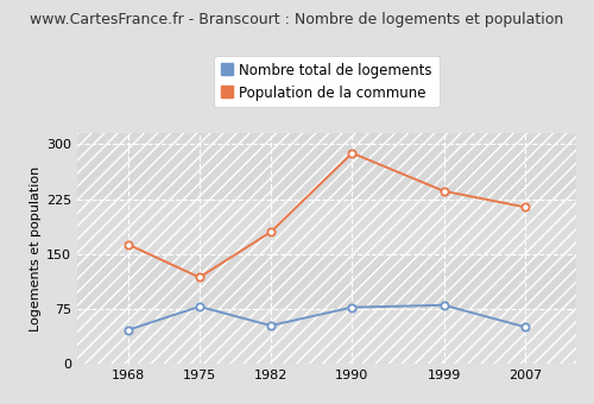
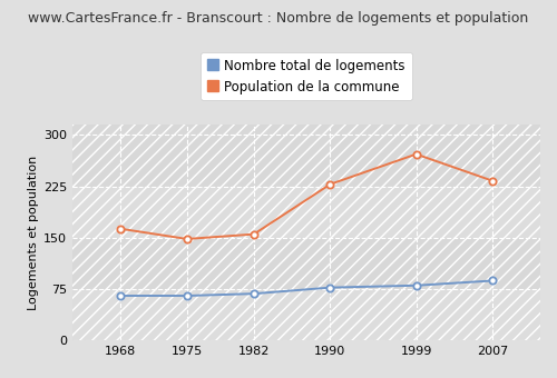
Nombre total de logements/1968: 46 -> 65
Nombre total de logements/1975: 78 -> 65
Population de la commune/1975: 118 -> 148
Nombre total de logements/1982: 52 -> 68
Population de la commune/1982: 180 -> 155
Population de la commune/1990: 288 -> 228
Population de la commune/1999: 236 -> 272
Nombre total de logements/2007: 50 -> 87
Population de la commune/2007: 214 -> 233
